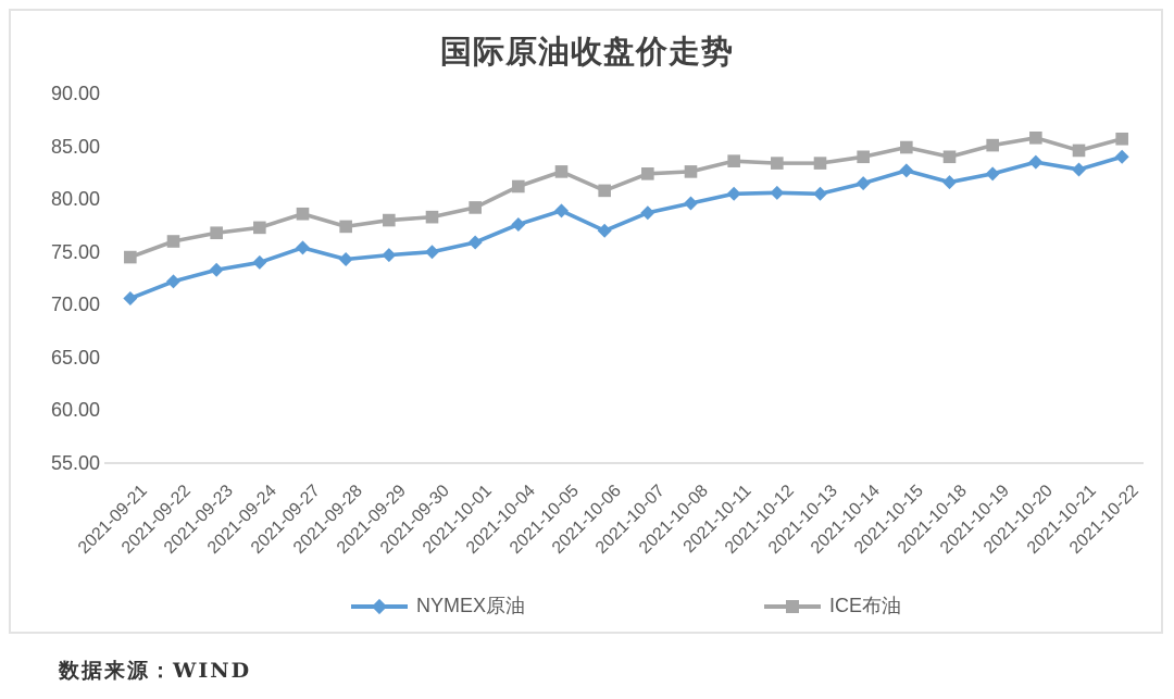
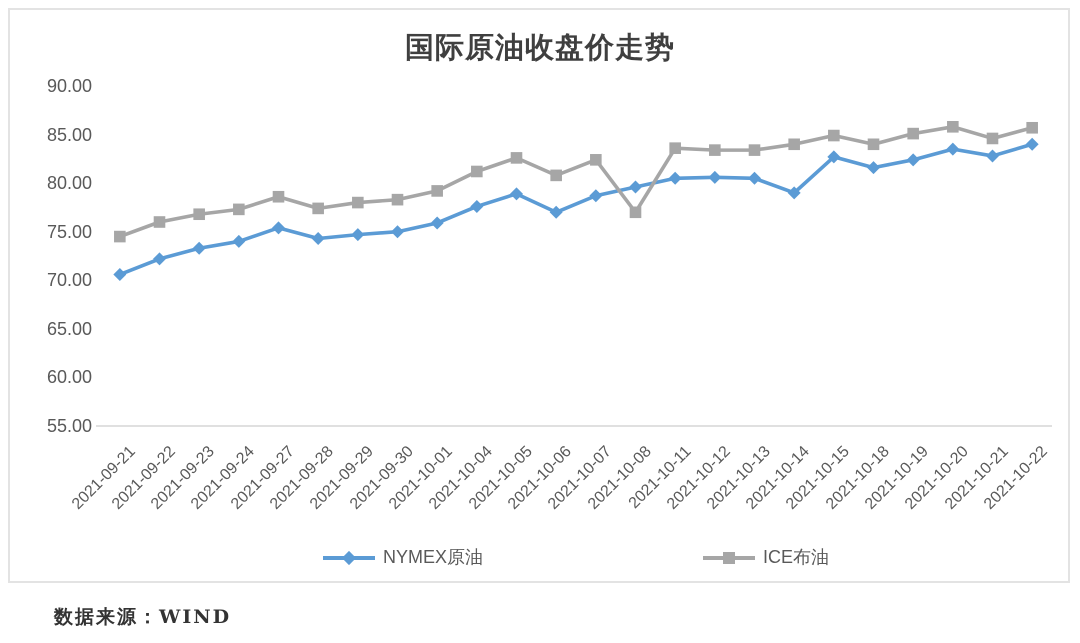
ICE布油/2021-10-08: 83 -> 77
NYMEX原油/2021-10-14: 82 -> 79
